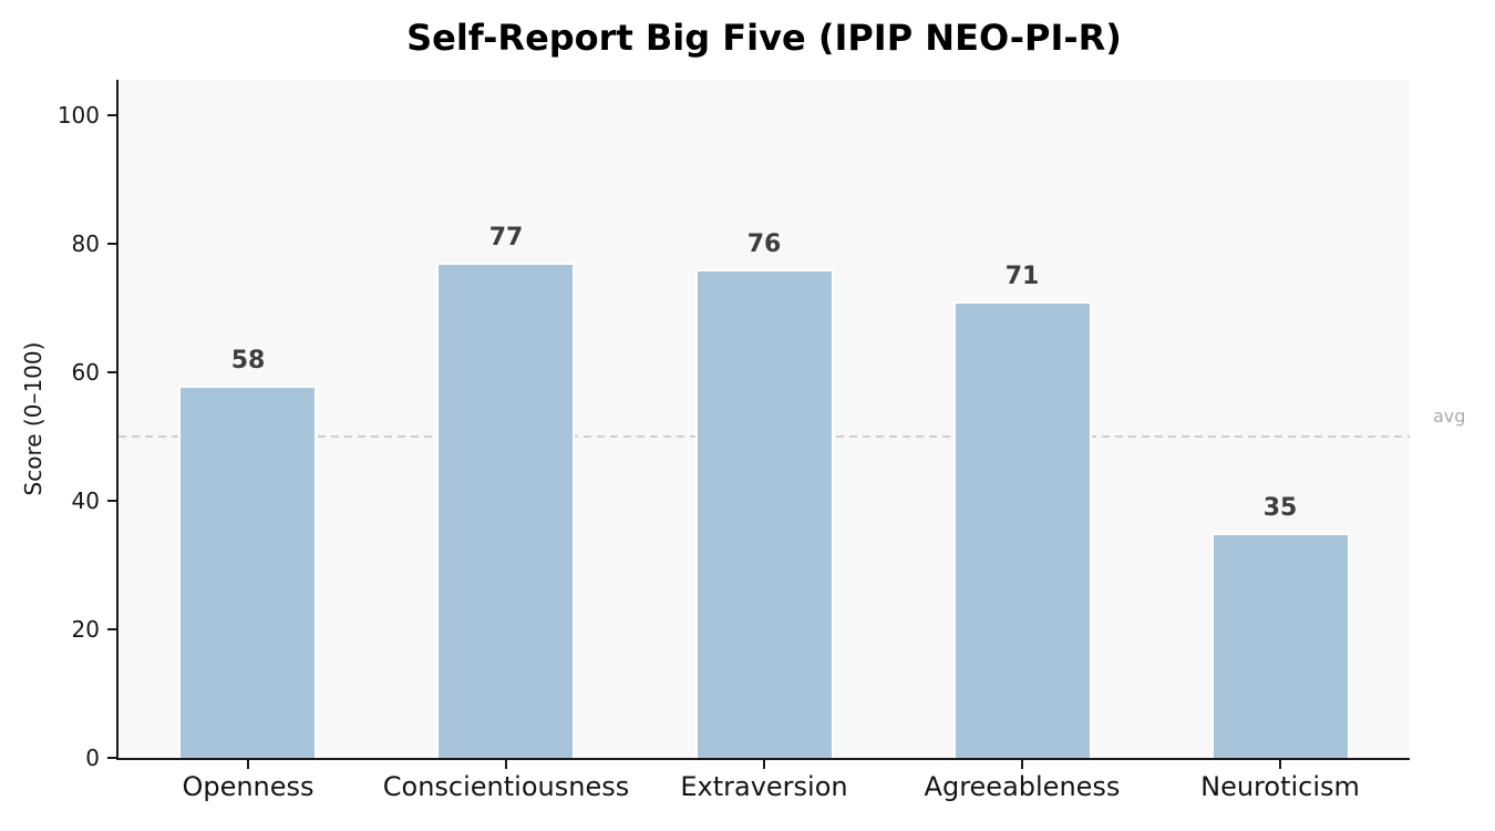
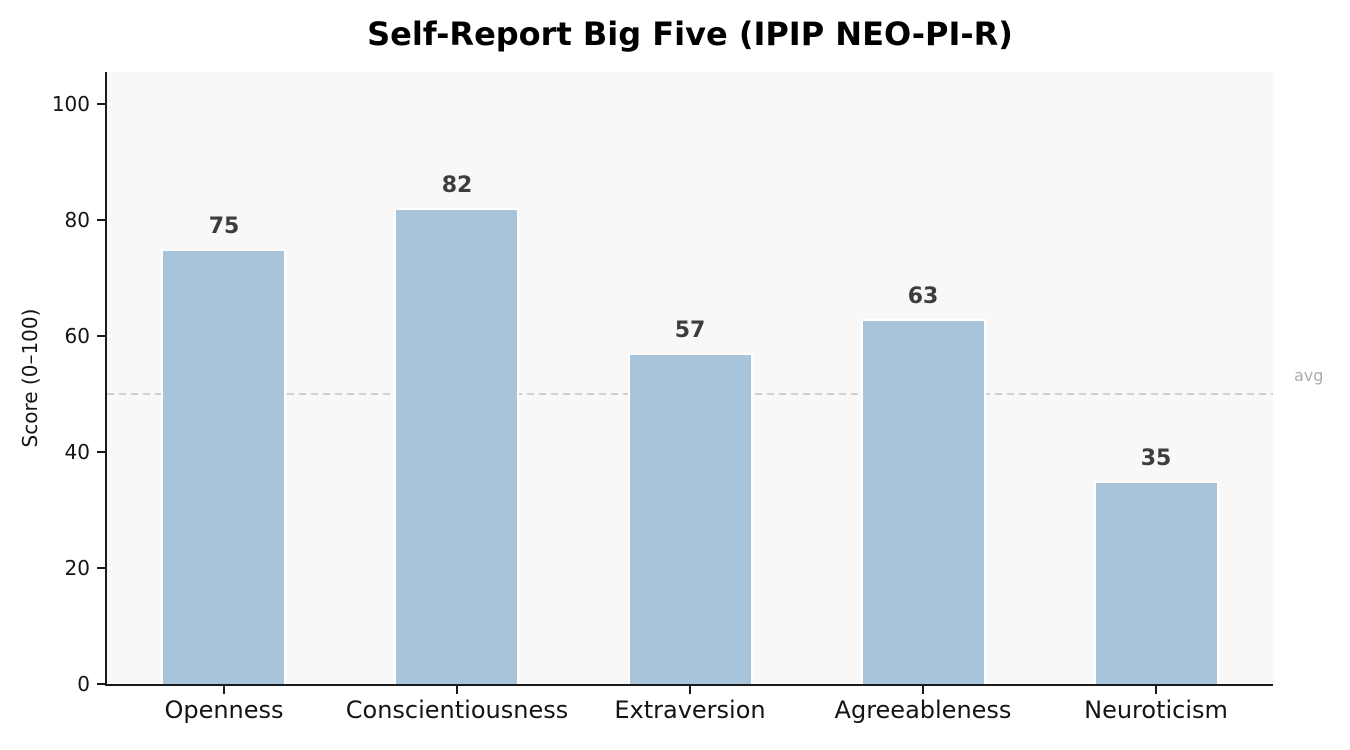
Openness: 58 -> 75
Conscientiousness: 77 -> 82
Extraversion: 76 -> 57
Agreeableness: 71 -> 63
